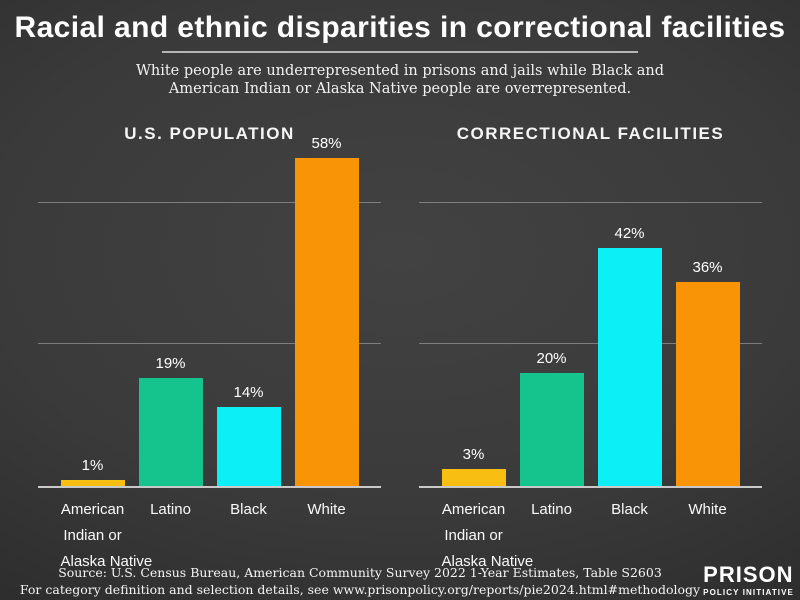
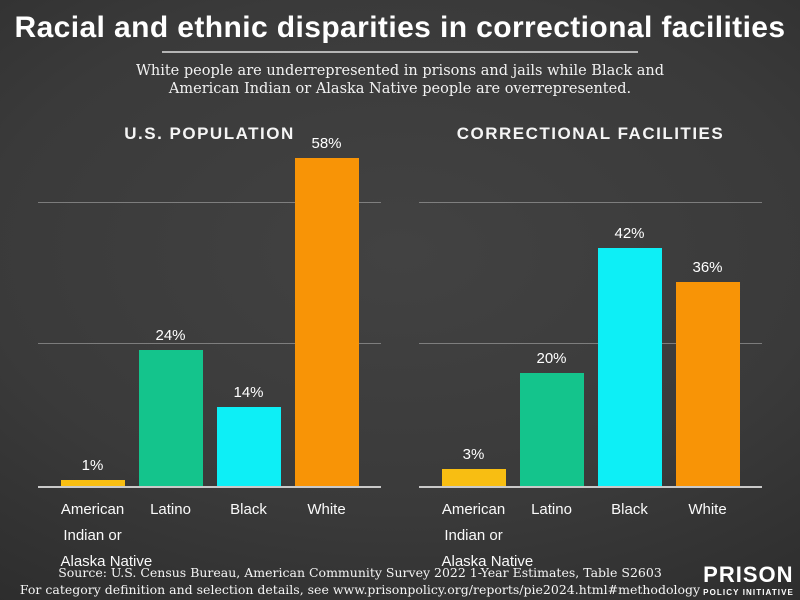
U.S. POPULATION/Latino: 19% -> 24%
